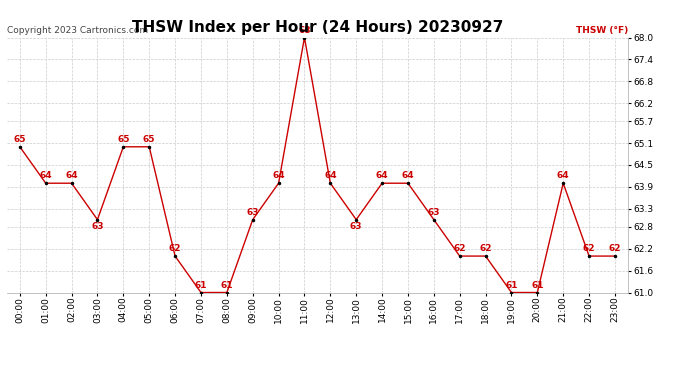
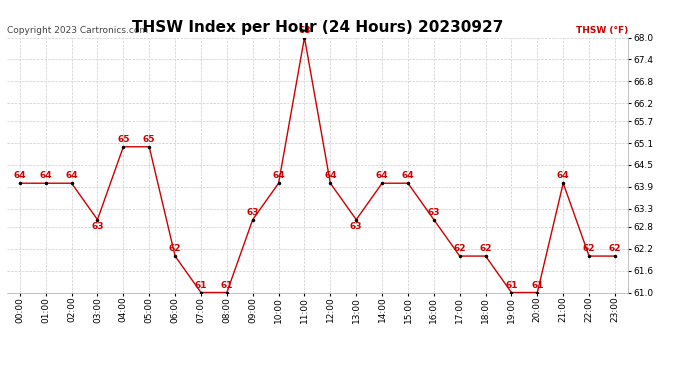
00:00: 65 -> 64
